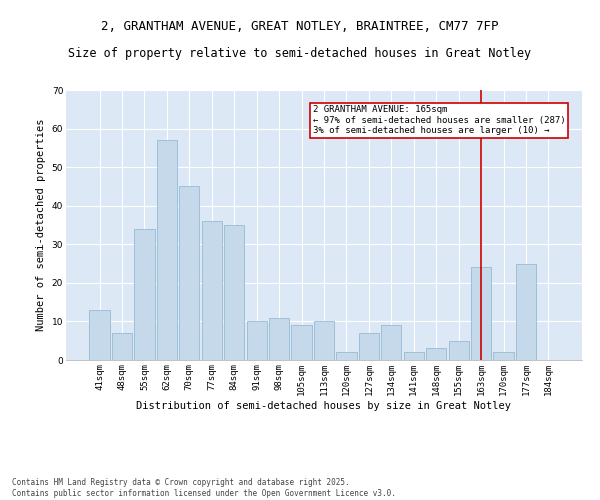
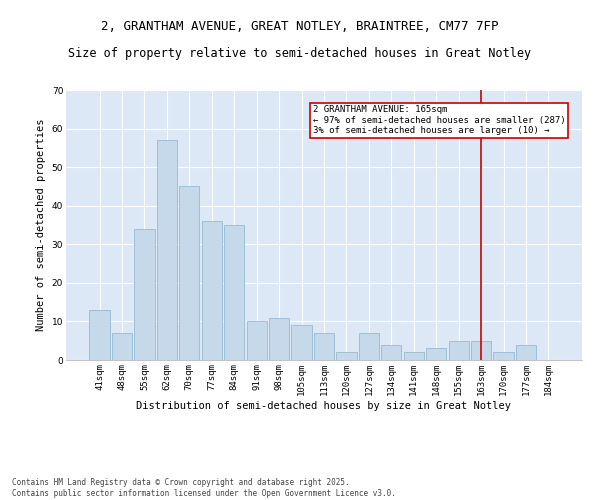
113sqm: 10 -> 7
134sqm: 9 -> 4
163sqm: 24 -> 5
177sqm: 25 -> 4
